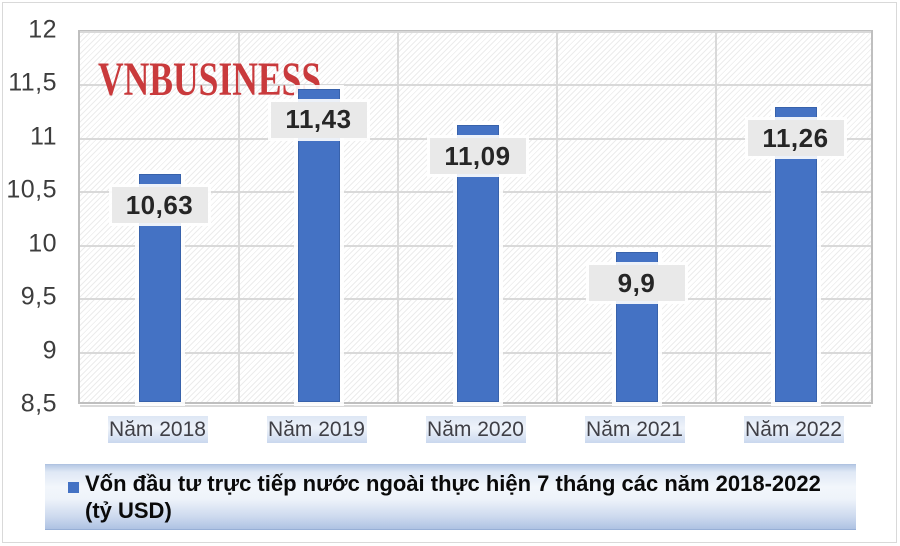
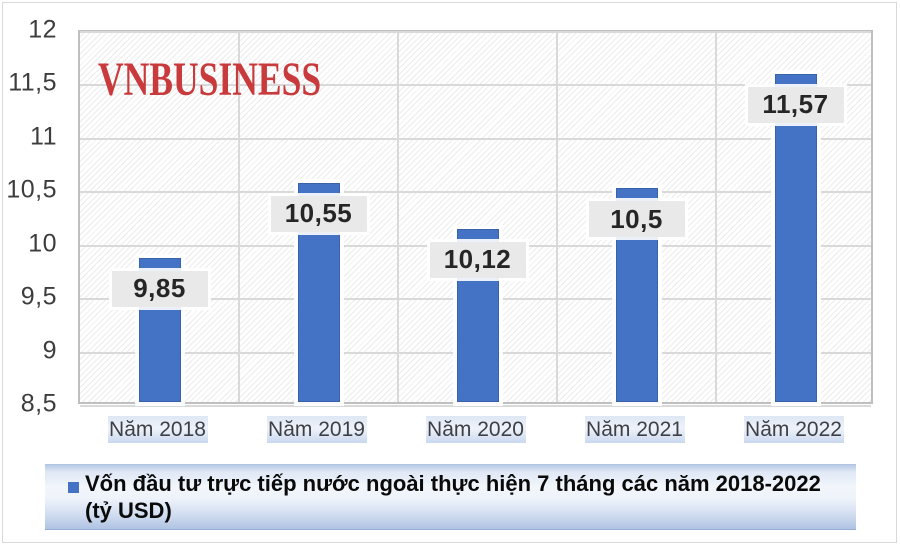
Năm 2018: 10,63 -> 9,85
Năm 2019: 11,43 -> 10,55
Năm 2020: 11,09 -> 10,12
Năm 2021: 9,9 -> 10,5
Năm 2022: 11,26 -> 11,57
